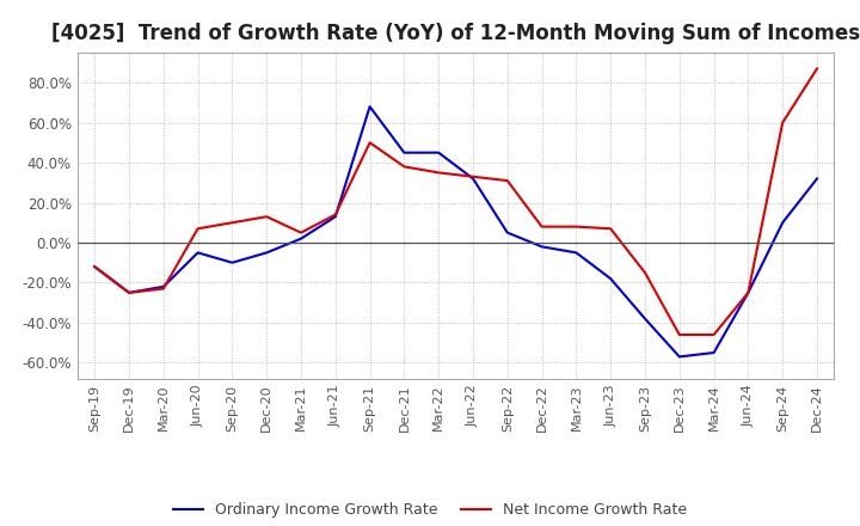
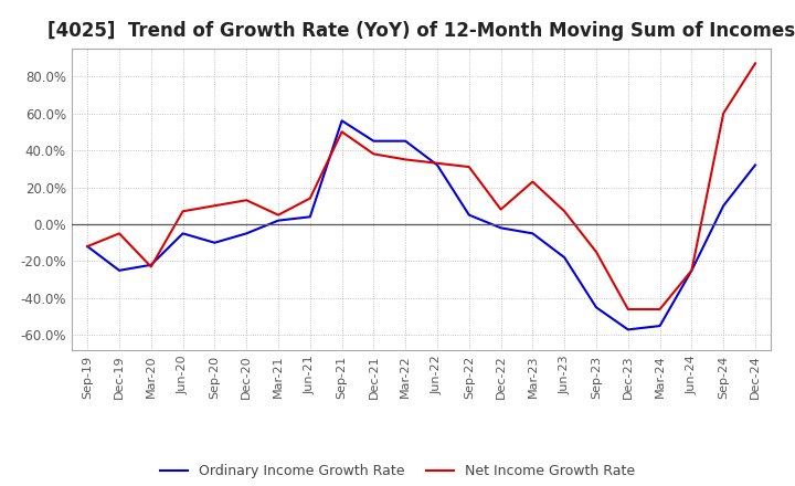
Net Income Growth Rate/Dec-19: -25% -> -5%
Ordinary Income Growth Rate/Jun-21: 13% -> 4%
Ordinary Income Growth Rate/Sep-21: 68% -> 56%
Net Income Growth Rate/Mar-23: 8% -> 23%
Ordinary Income Growth Rate/Sep-23: -38% -> -45%
